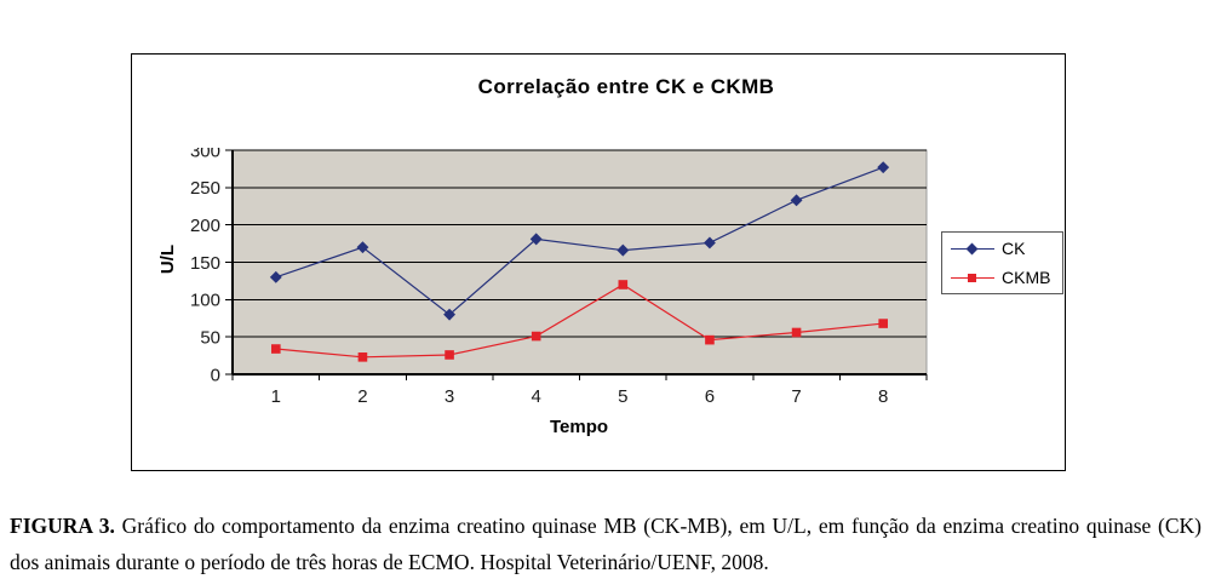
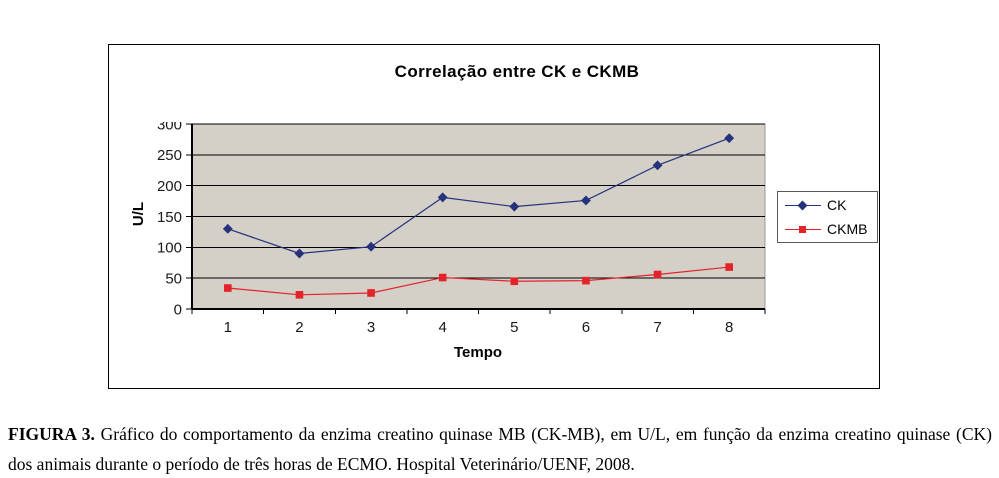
CK/2: 170 -> 90
CK/3: 80 -> 100
CKMB/5: 120 -> 40
